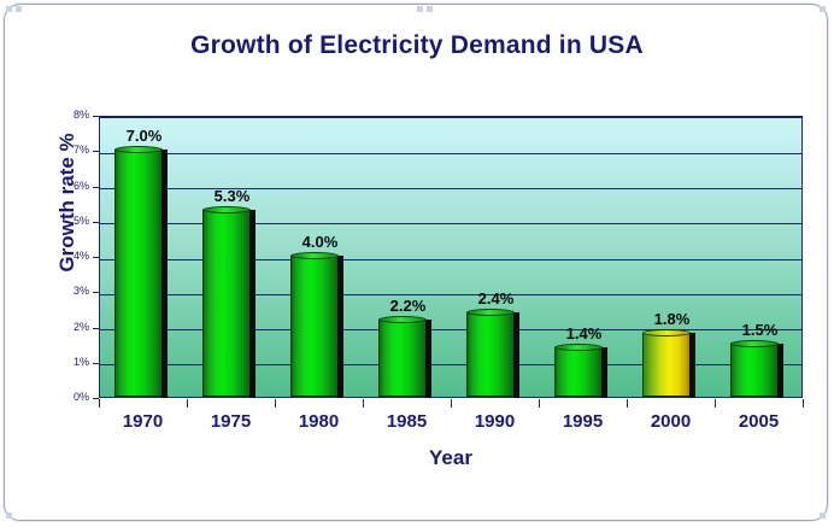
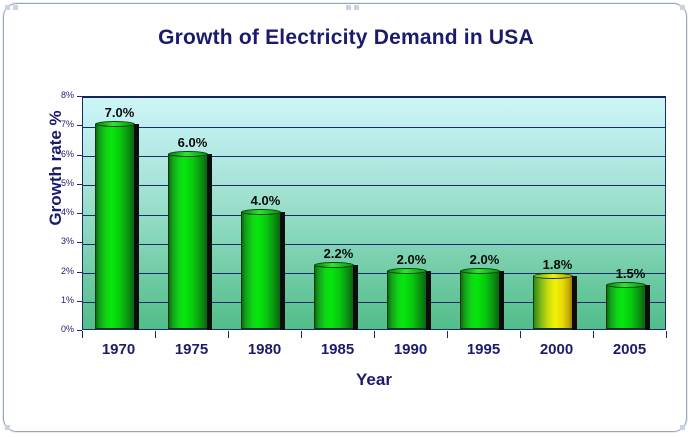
1975: 5.3% -> 6.0%
1990: 2.4% -> 2.0%
1995: 1.4% -> 2.0%
